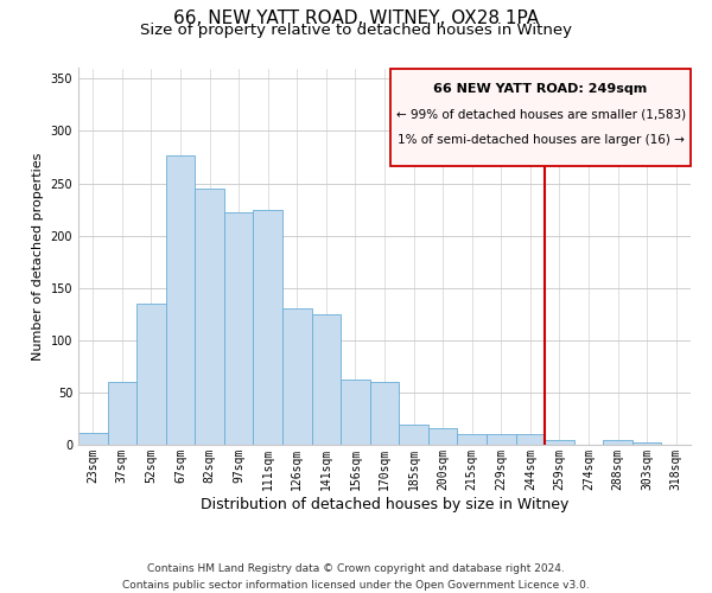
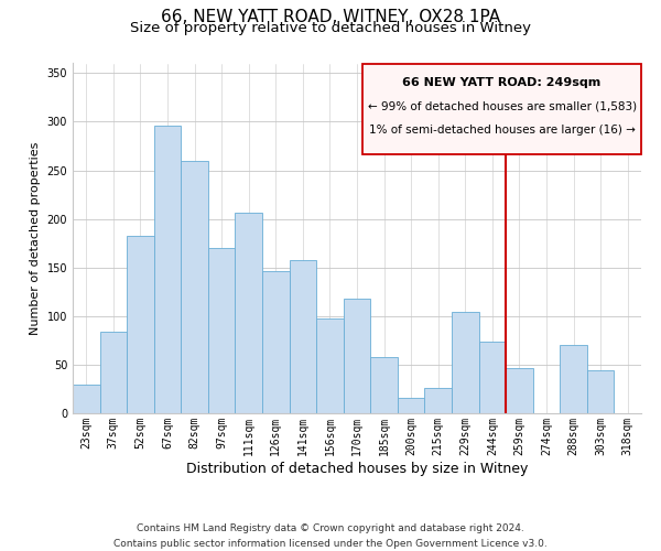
23sqm: 11 -> 30
37sqm: 60 -> 84
52sqm: 135 -> 182
67sqm: 277 -> 296
82sqm: 245 -> 260
97sqm: 222 -> 170
111sqm: 225 -> 206
126sqm: 130 -> 146
141sqm: 125 -> 158
156sqm: 62 -> 98
170sqm: 60 -> 118
185sqm: 19 -> 58
215sqm: 10 -> 26
229sqm: 10 -> 104
244sqm: 10 -> 74
259sqm: 5 -> 46
288sqm: 5 -> 70
303sqm: 2 -> 44
